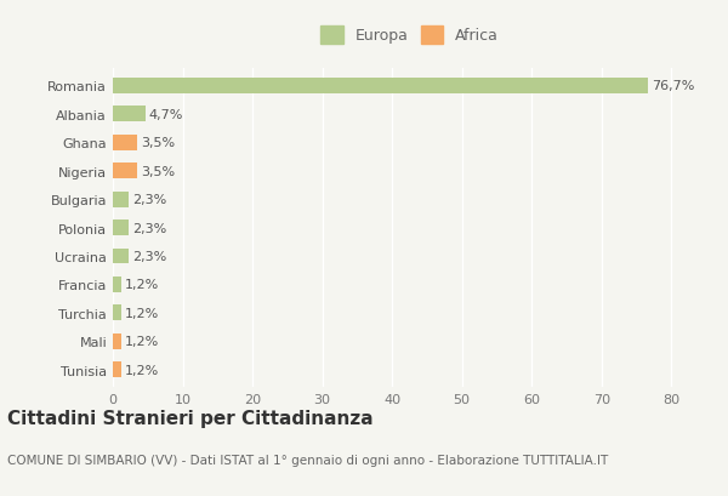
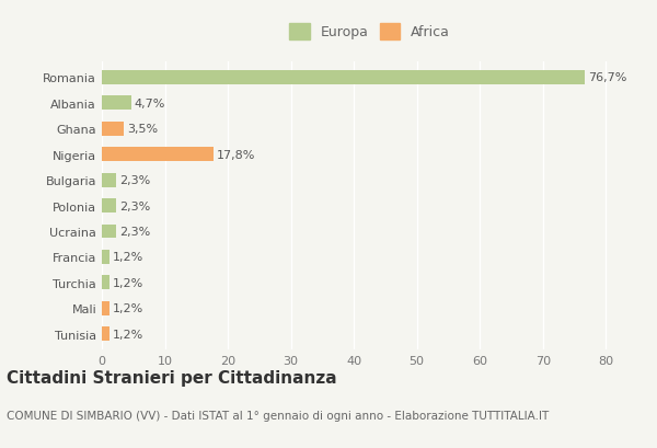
Nigeria: 3,5% -> 17,8%
